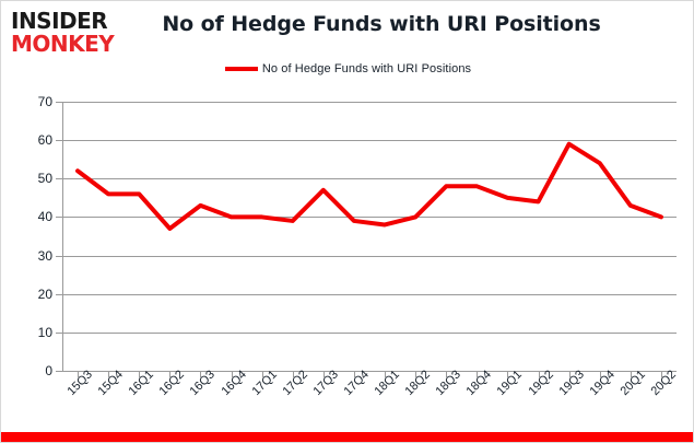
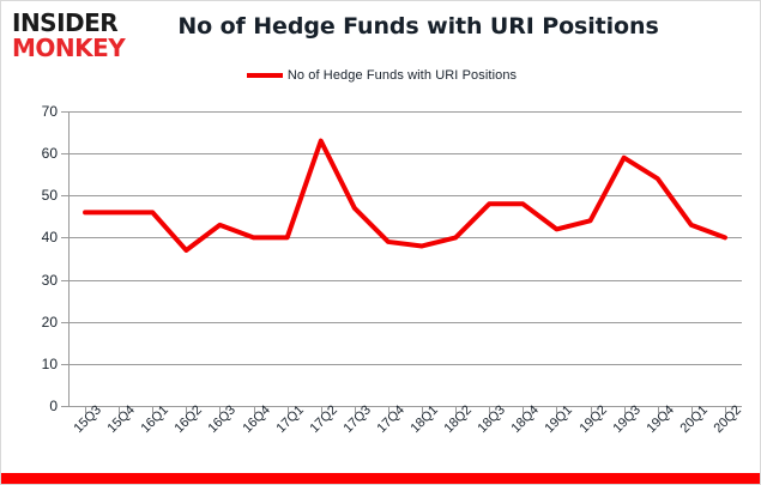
15Q3: 52 -> 46
17Q2: 39 -> 63
19Q1: 45 -> 42
